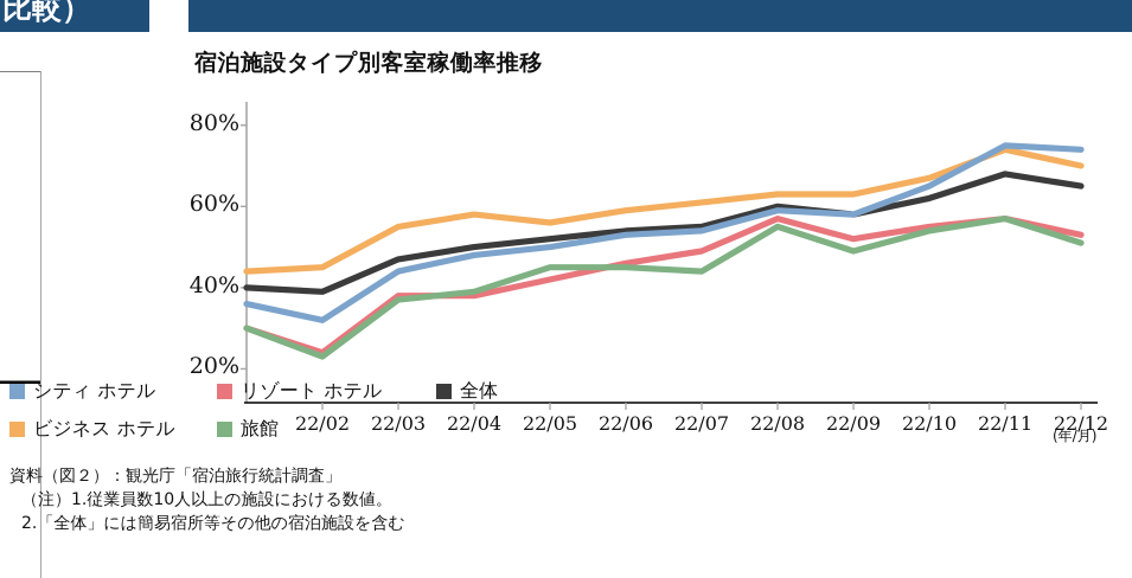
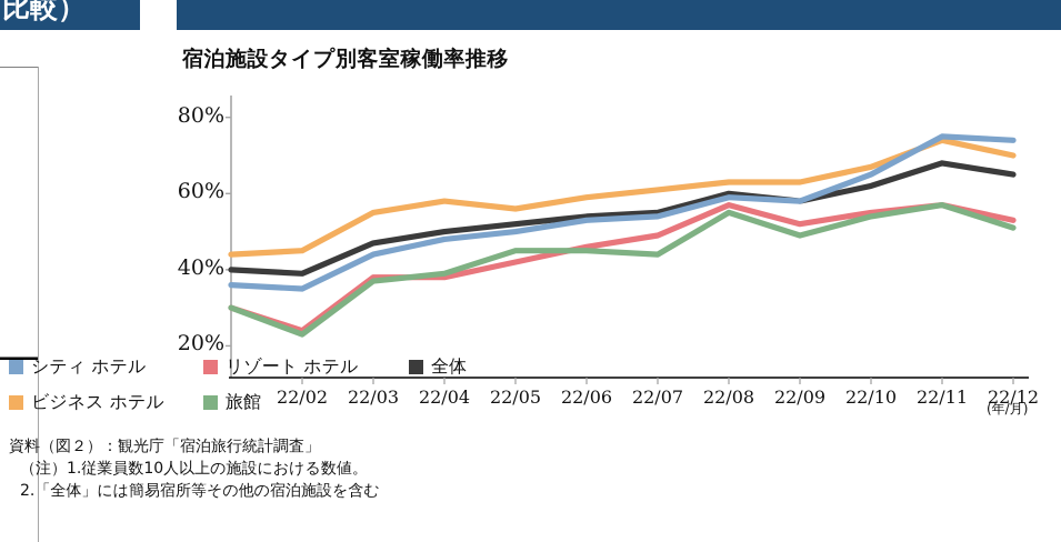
シティ ホテル/22/02: 32% -> 35%
